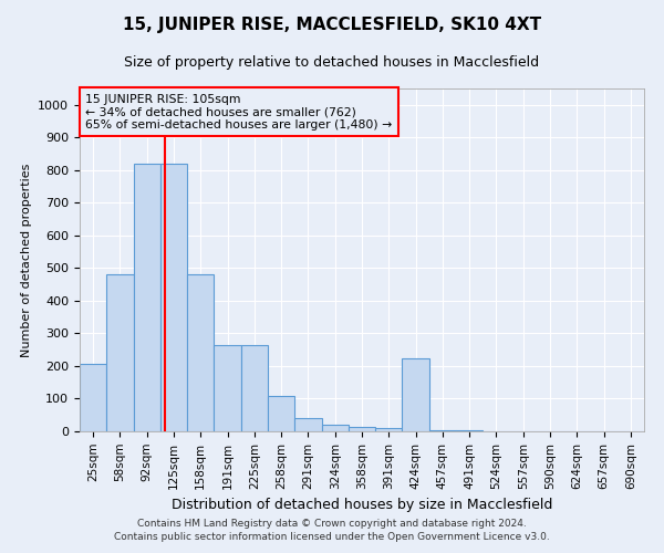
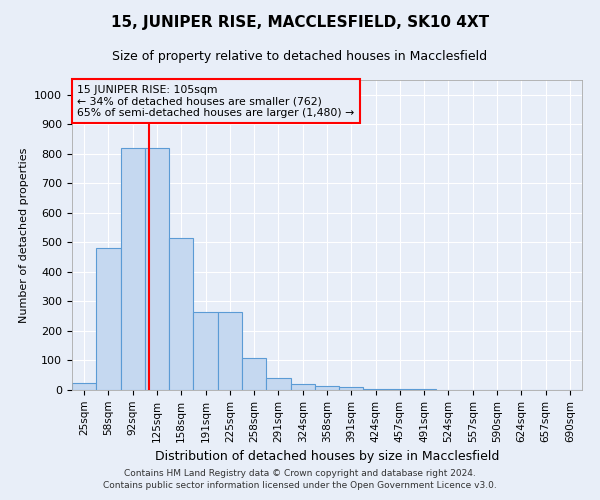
25sqm: 205 -> 25
158sqm: 480 -> 515
424sqm: 225 -> 5
